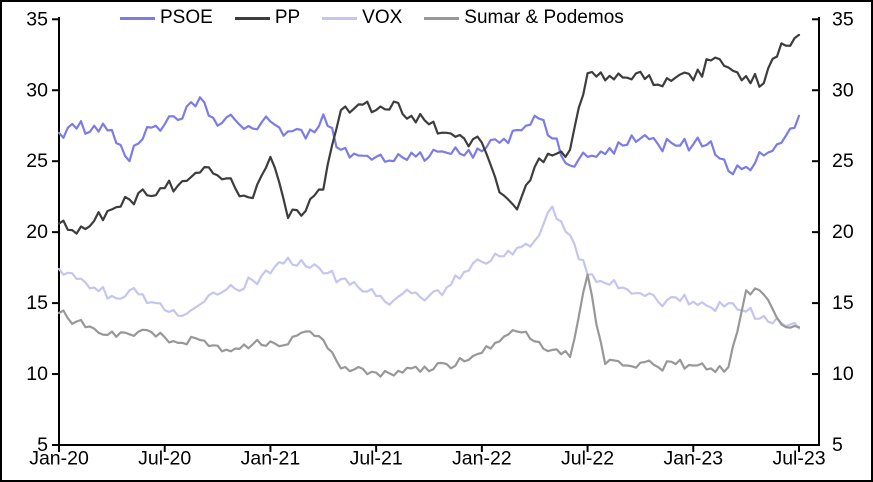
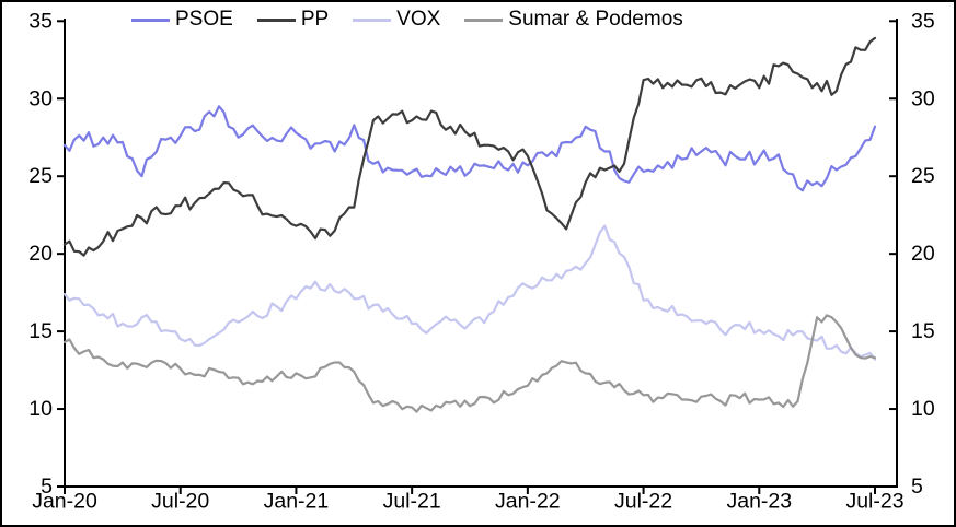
PP/Jan-21: 25.3 -> 21.8
Sumar & Podemos/Jul-22: 17.0 -> 10.9
